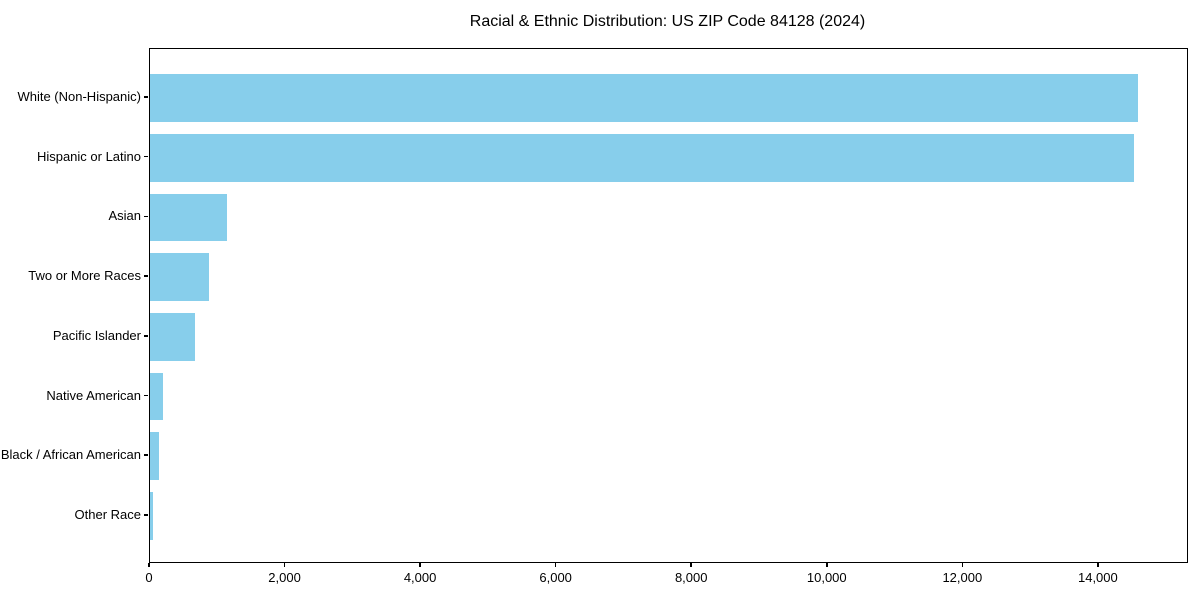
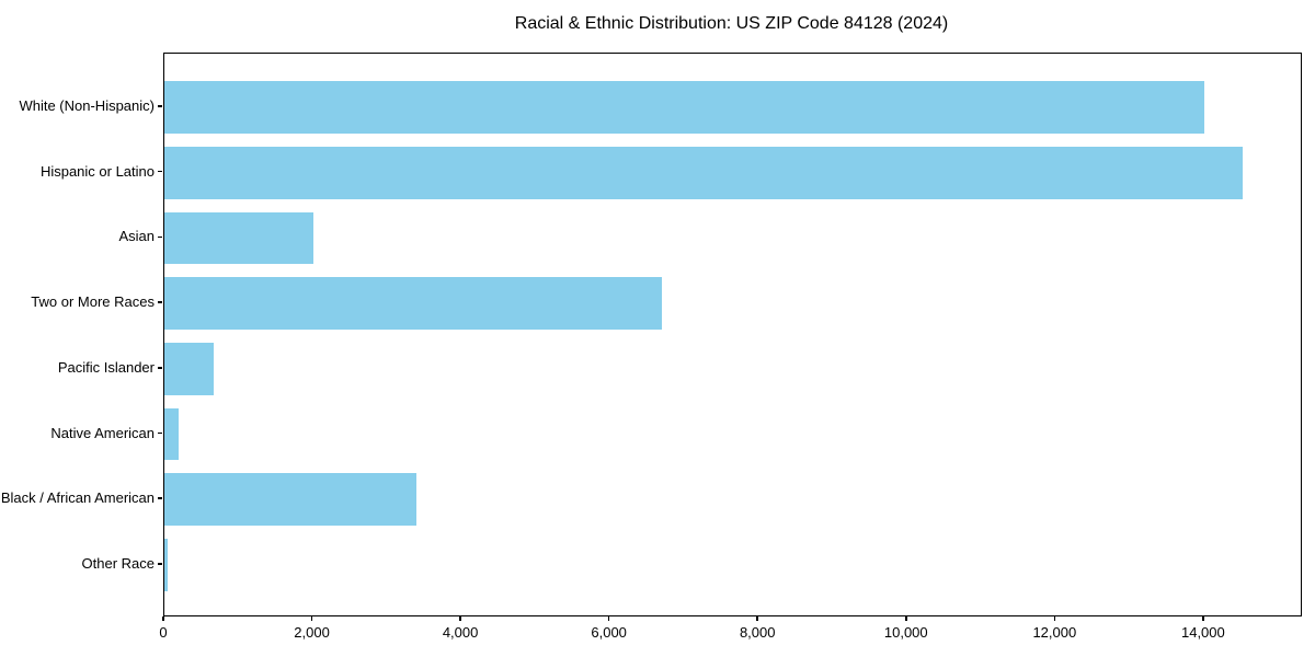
White (Non-Hispanic): 14600 -> 14000
Asian: 1100 -> 2000
Two or More Races: 900 -> 6700
Black / African American: 100 -> 3400
